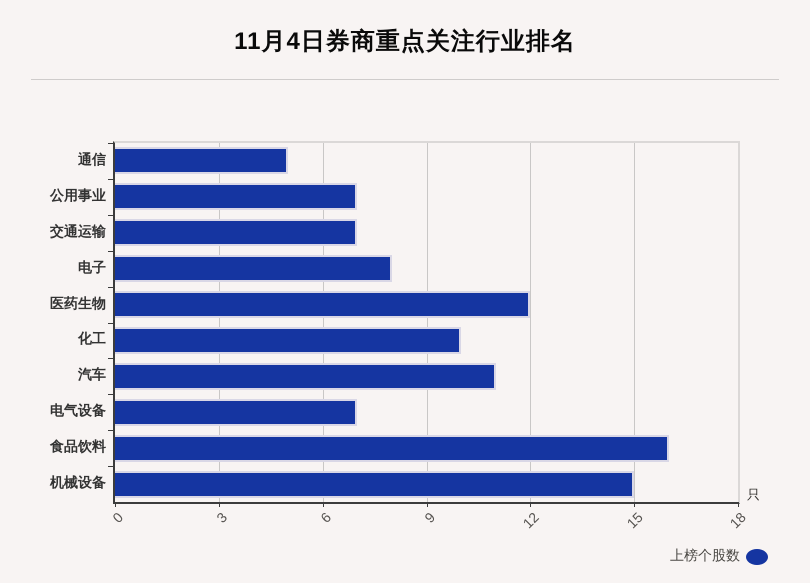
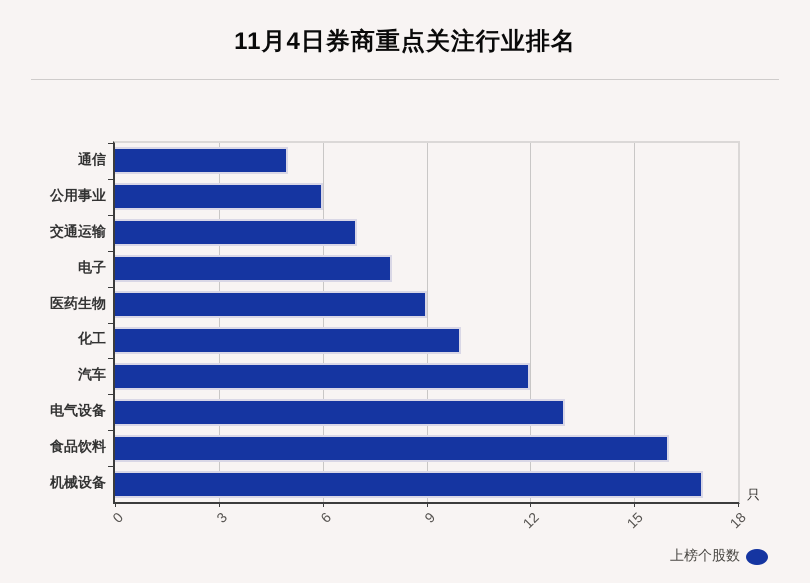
公用事业: 7 -> 6
医药生物: 12 -> 9
汽车: 11 -> 12
电气设备: 7 -> 13
机械设备: 15 -> 17
